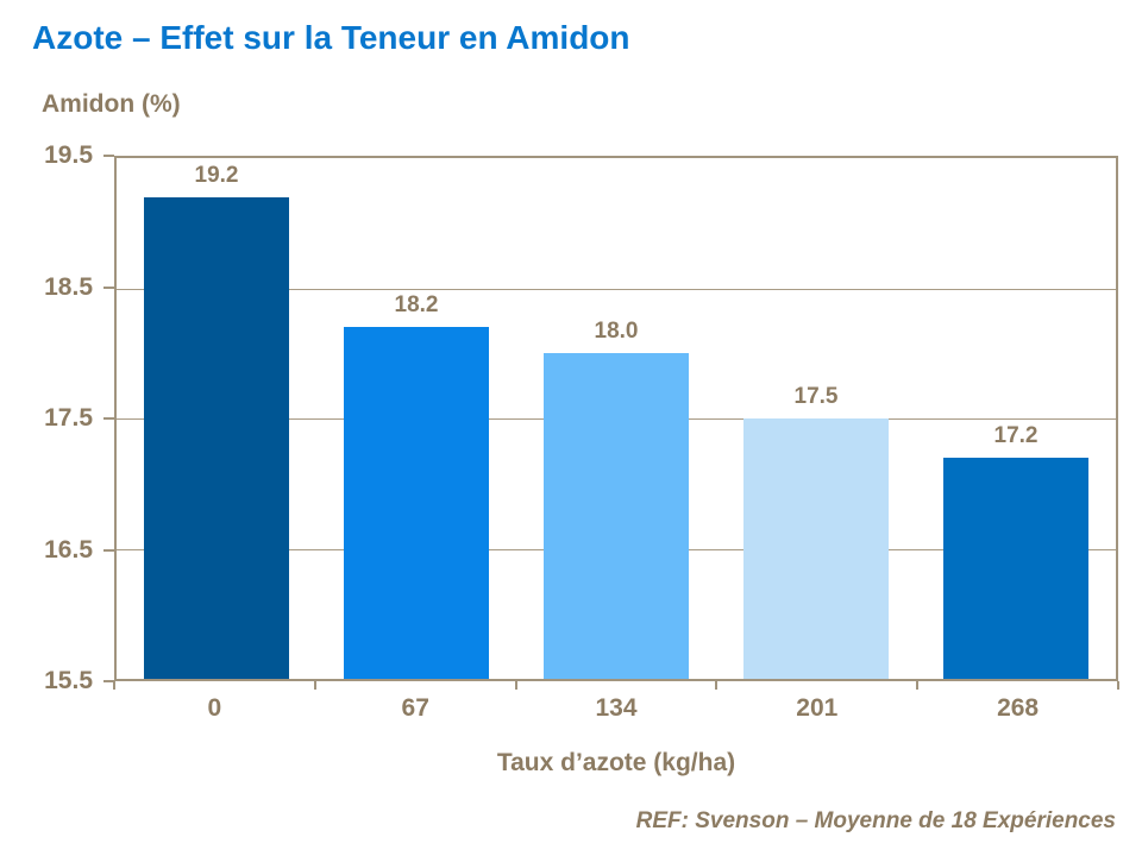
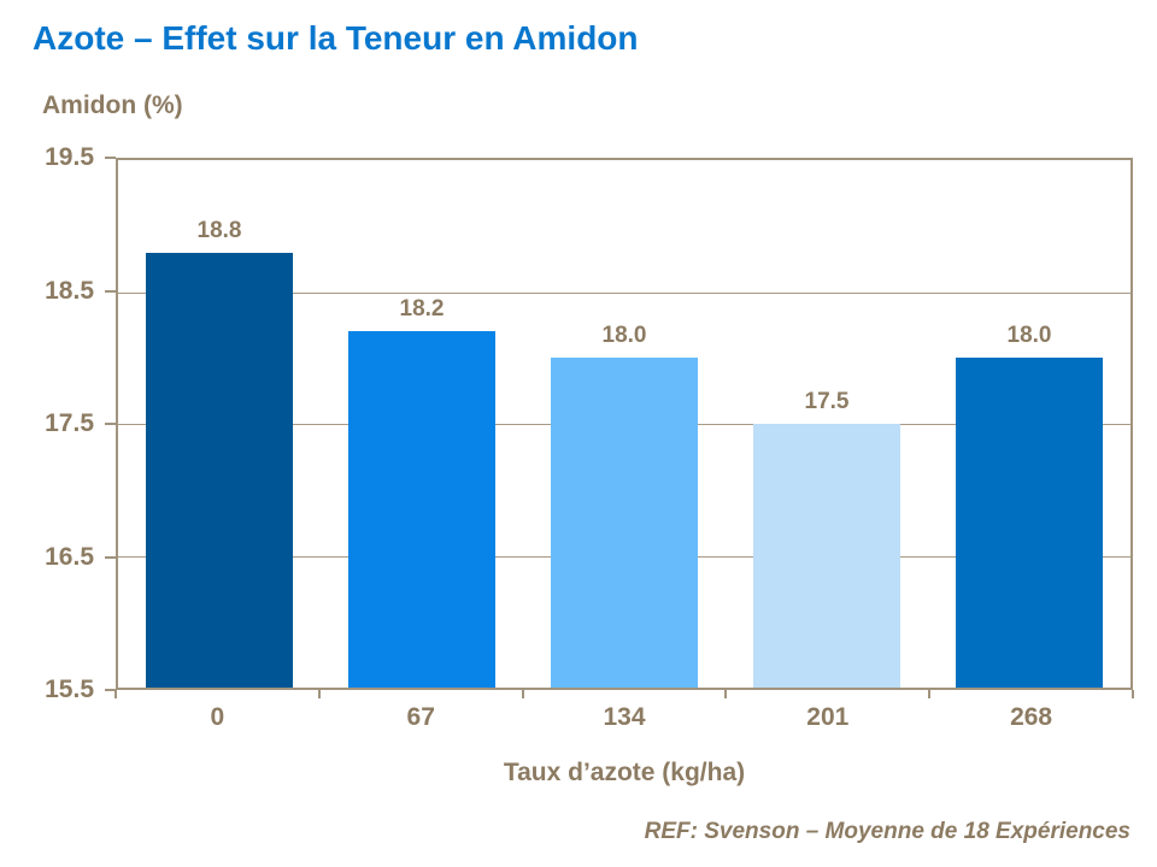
0: 19.2 -> 18.8
268: 17.2 -> 18.0
